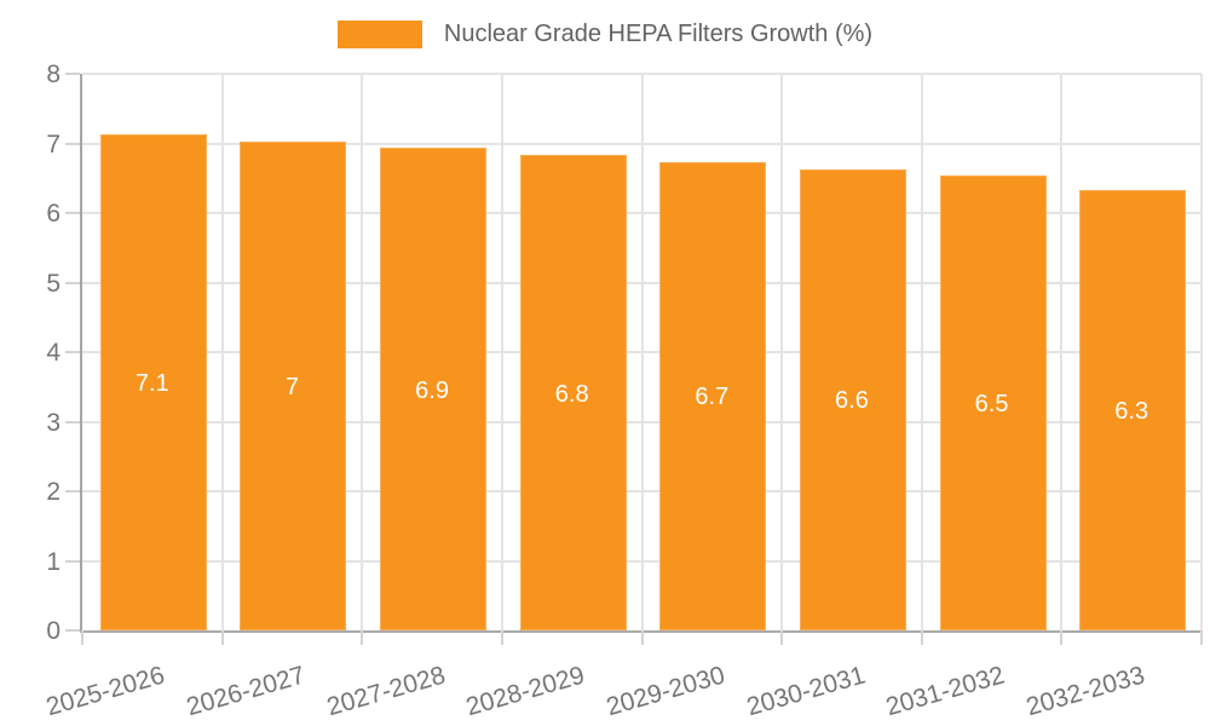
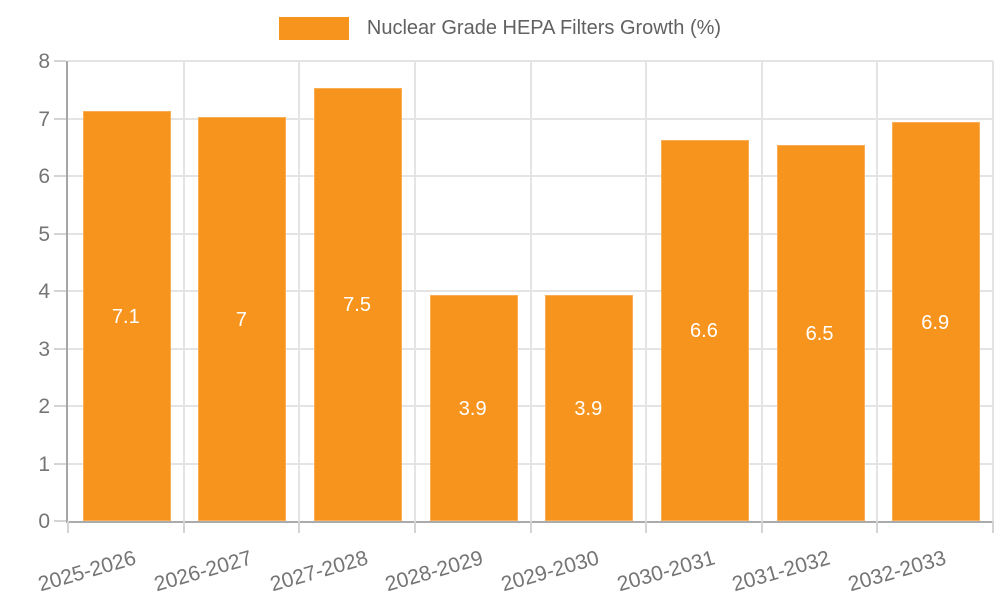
2027-2028: 6.9 -> 7.5
2028-2029: 6.8 -> 3.9
2029-2030: 6.7 -> 3.9
2032-2033: 6.3 -> 6.9
